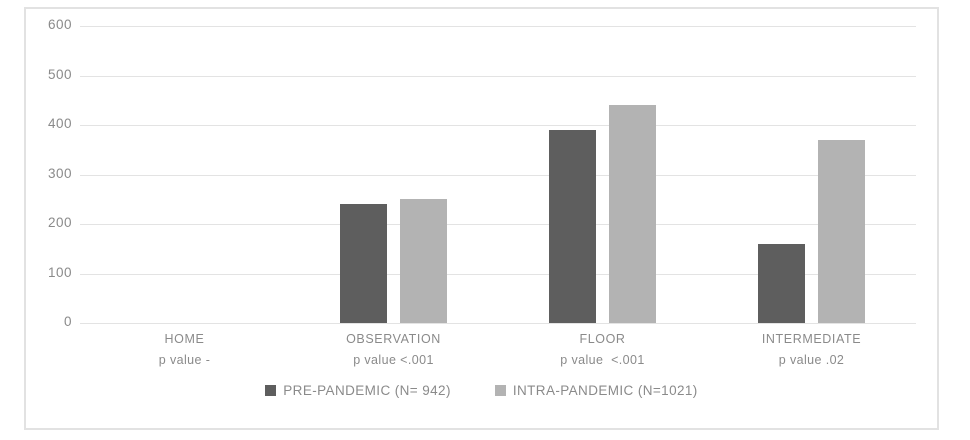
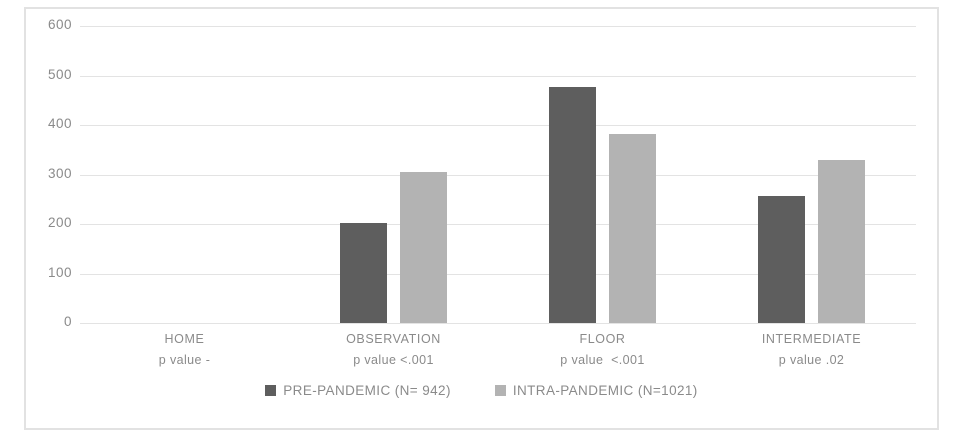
PRE-PANDEMIC (N= 942)/OBSERVATION: 240 -> 200
INTRA-PANDEMIC (N=1021)/OBSERVATION: 250 -> 310
PRE-PANDEMIC (N= 942)/FLOOR: 390 -> 480
INTRA-PANDEMIC (N=1021)/FLOOR: 440 -> 380
PRE-PANDEMIC (N= 942)/INTERMEDIATE: 160 -> 260
INTRA-PANDEMIC (N=1021)/INTERMEDIATE: 370 -> 330
